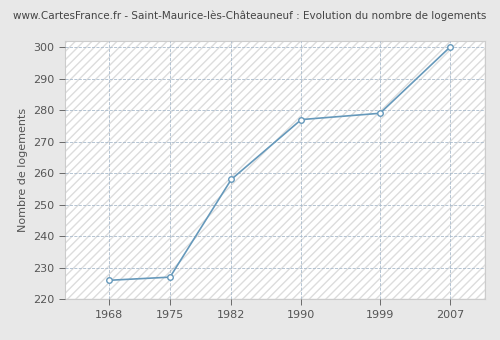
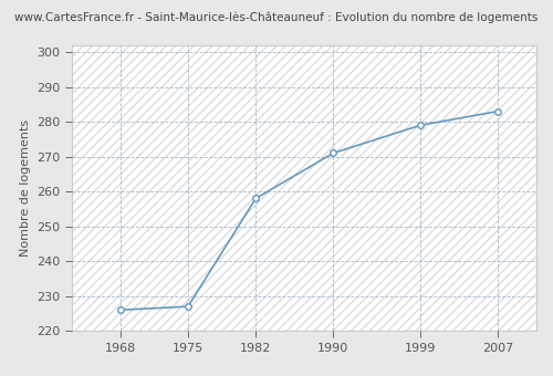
1990: 277 -> 271
2007: 300 -> 283
